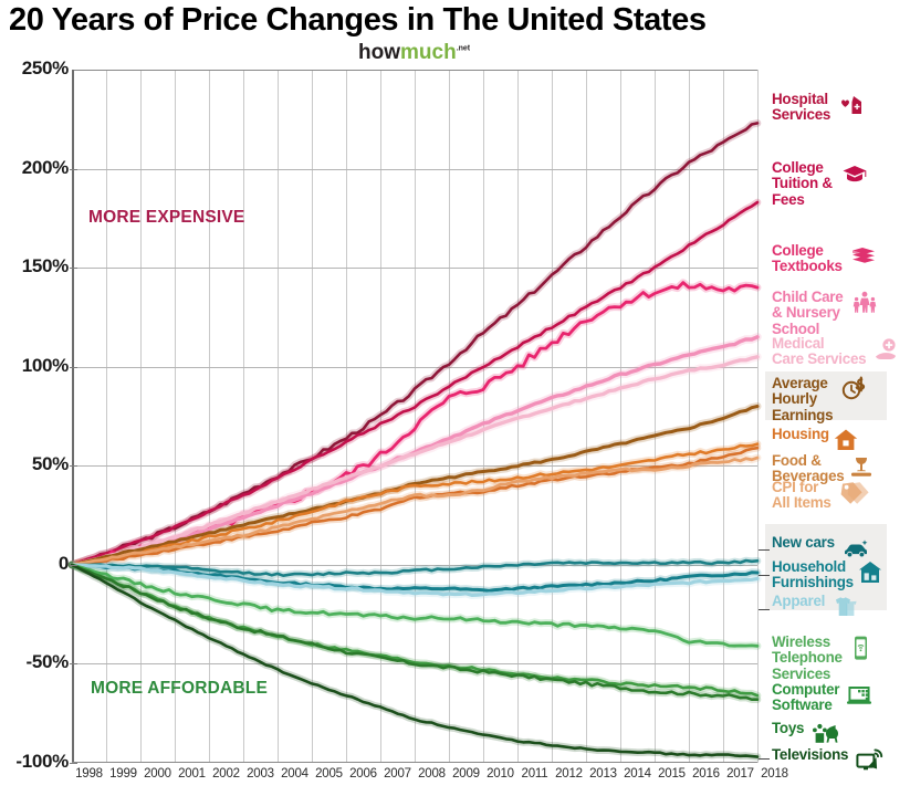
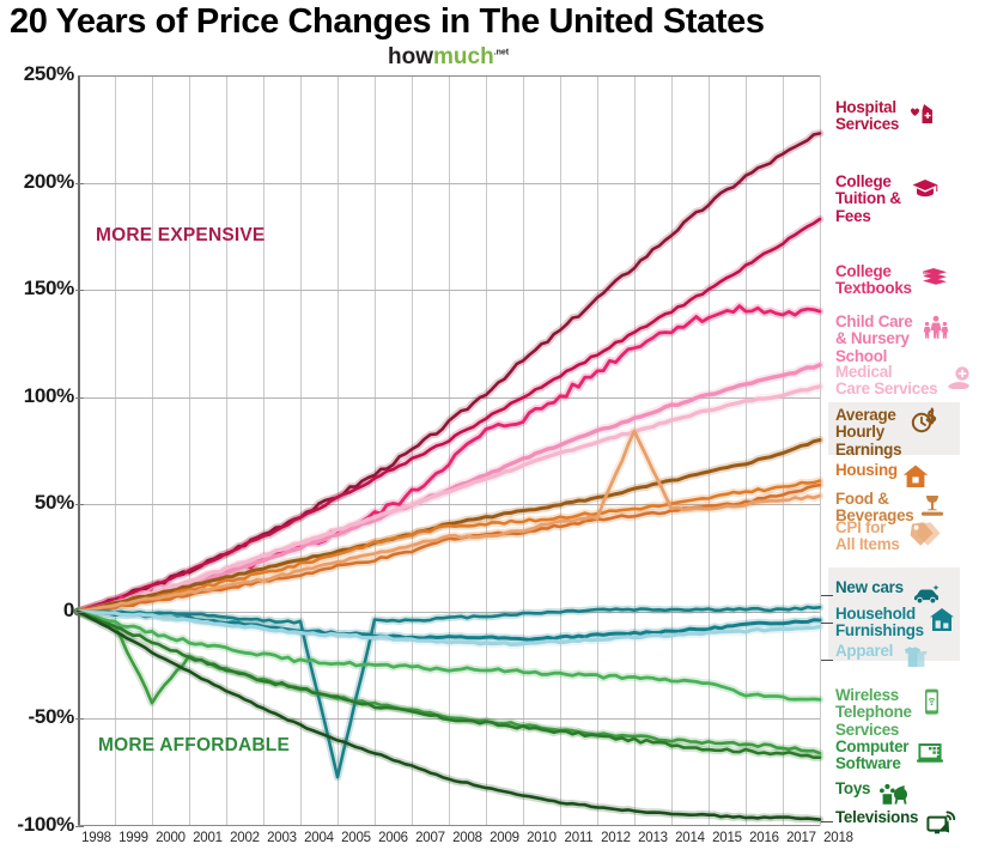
Computer Software/2000: -14% -> -42%
New cars/2005: -5% -> -77%
CPI for All Items/2013: 46% -> 84%
